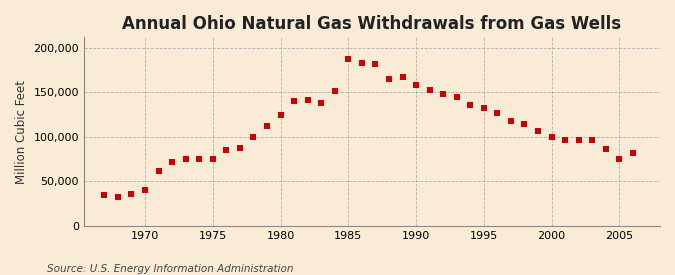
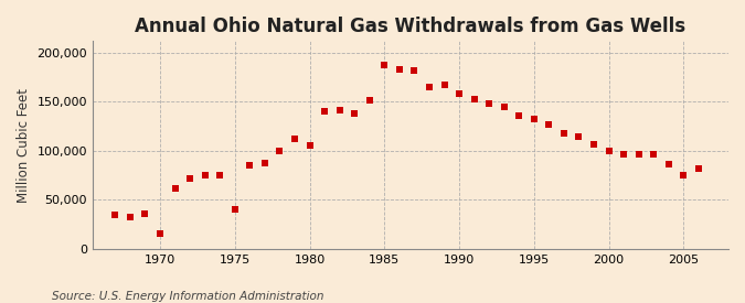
1970: 40,000 -> 16,000
1975: 75,000 -> 40,000
1980: 125,000 -> 106,000
